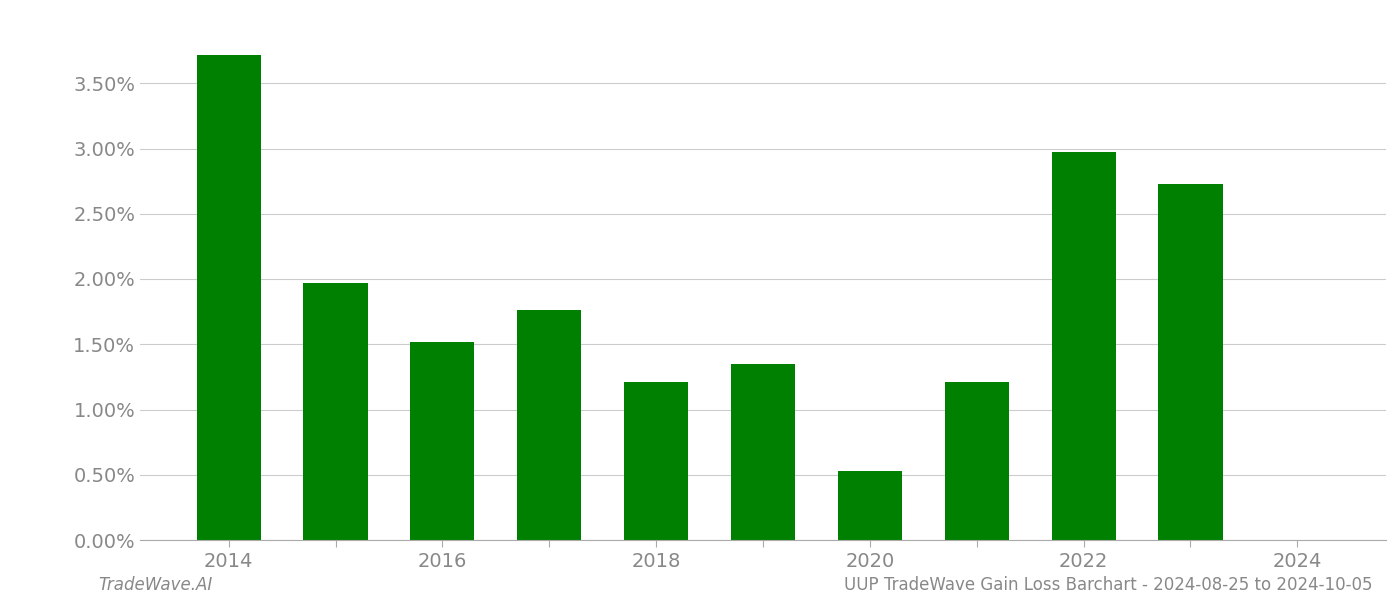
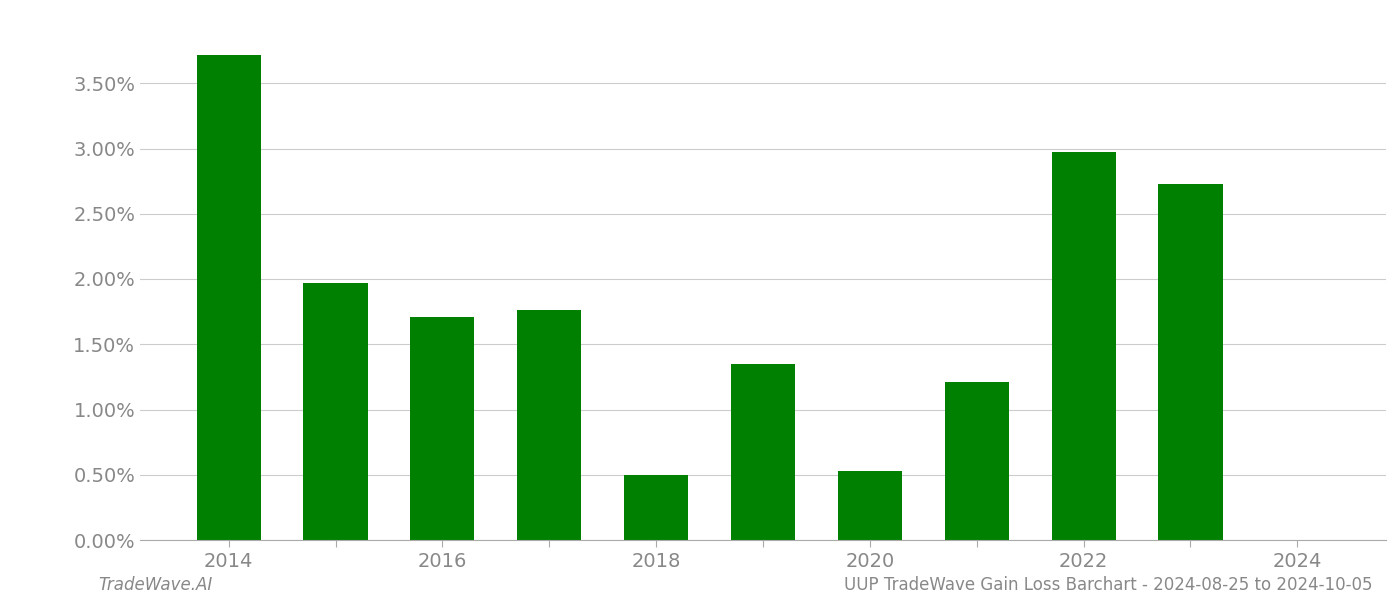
2016: 1.52% -> 1.71%
2018: 1.21% -> 0.50%
